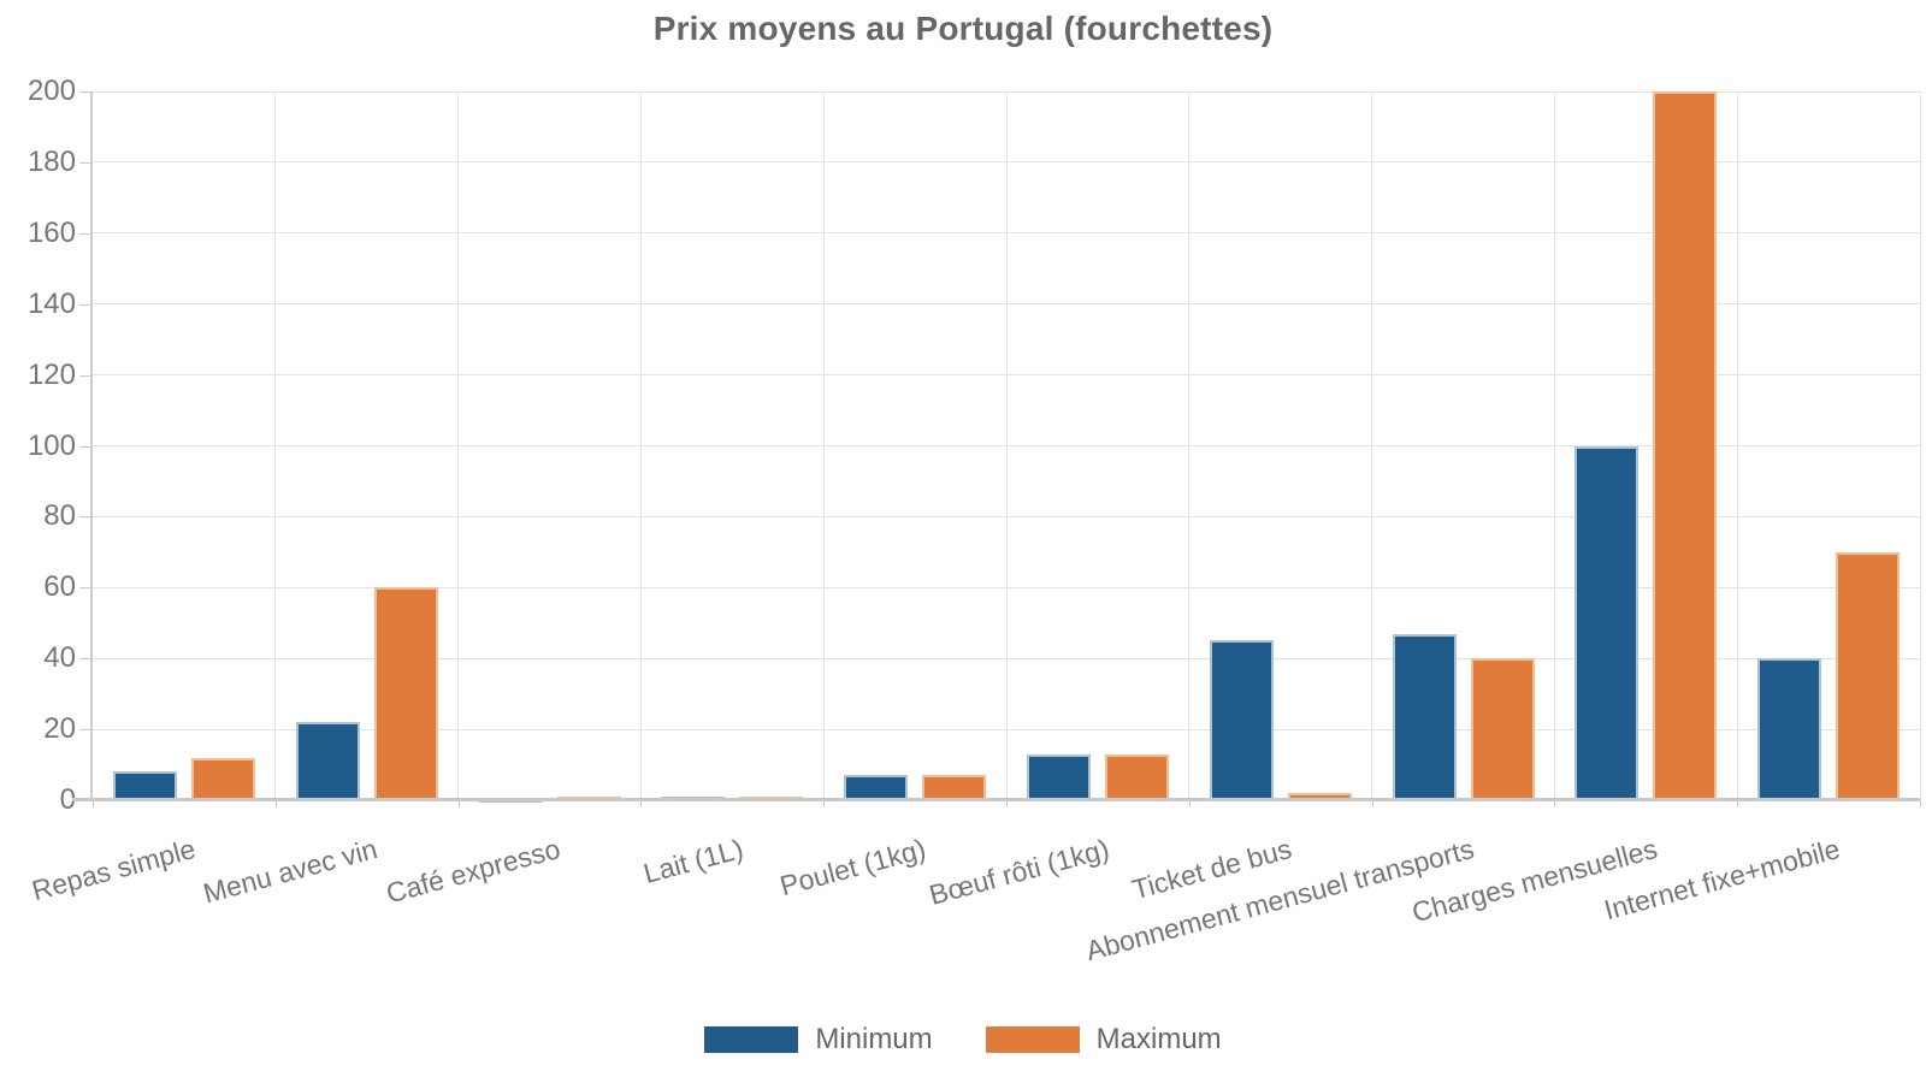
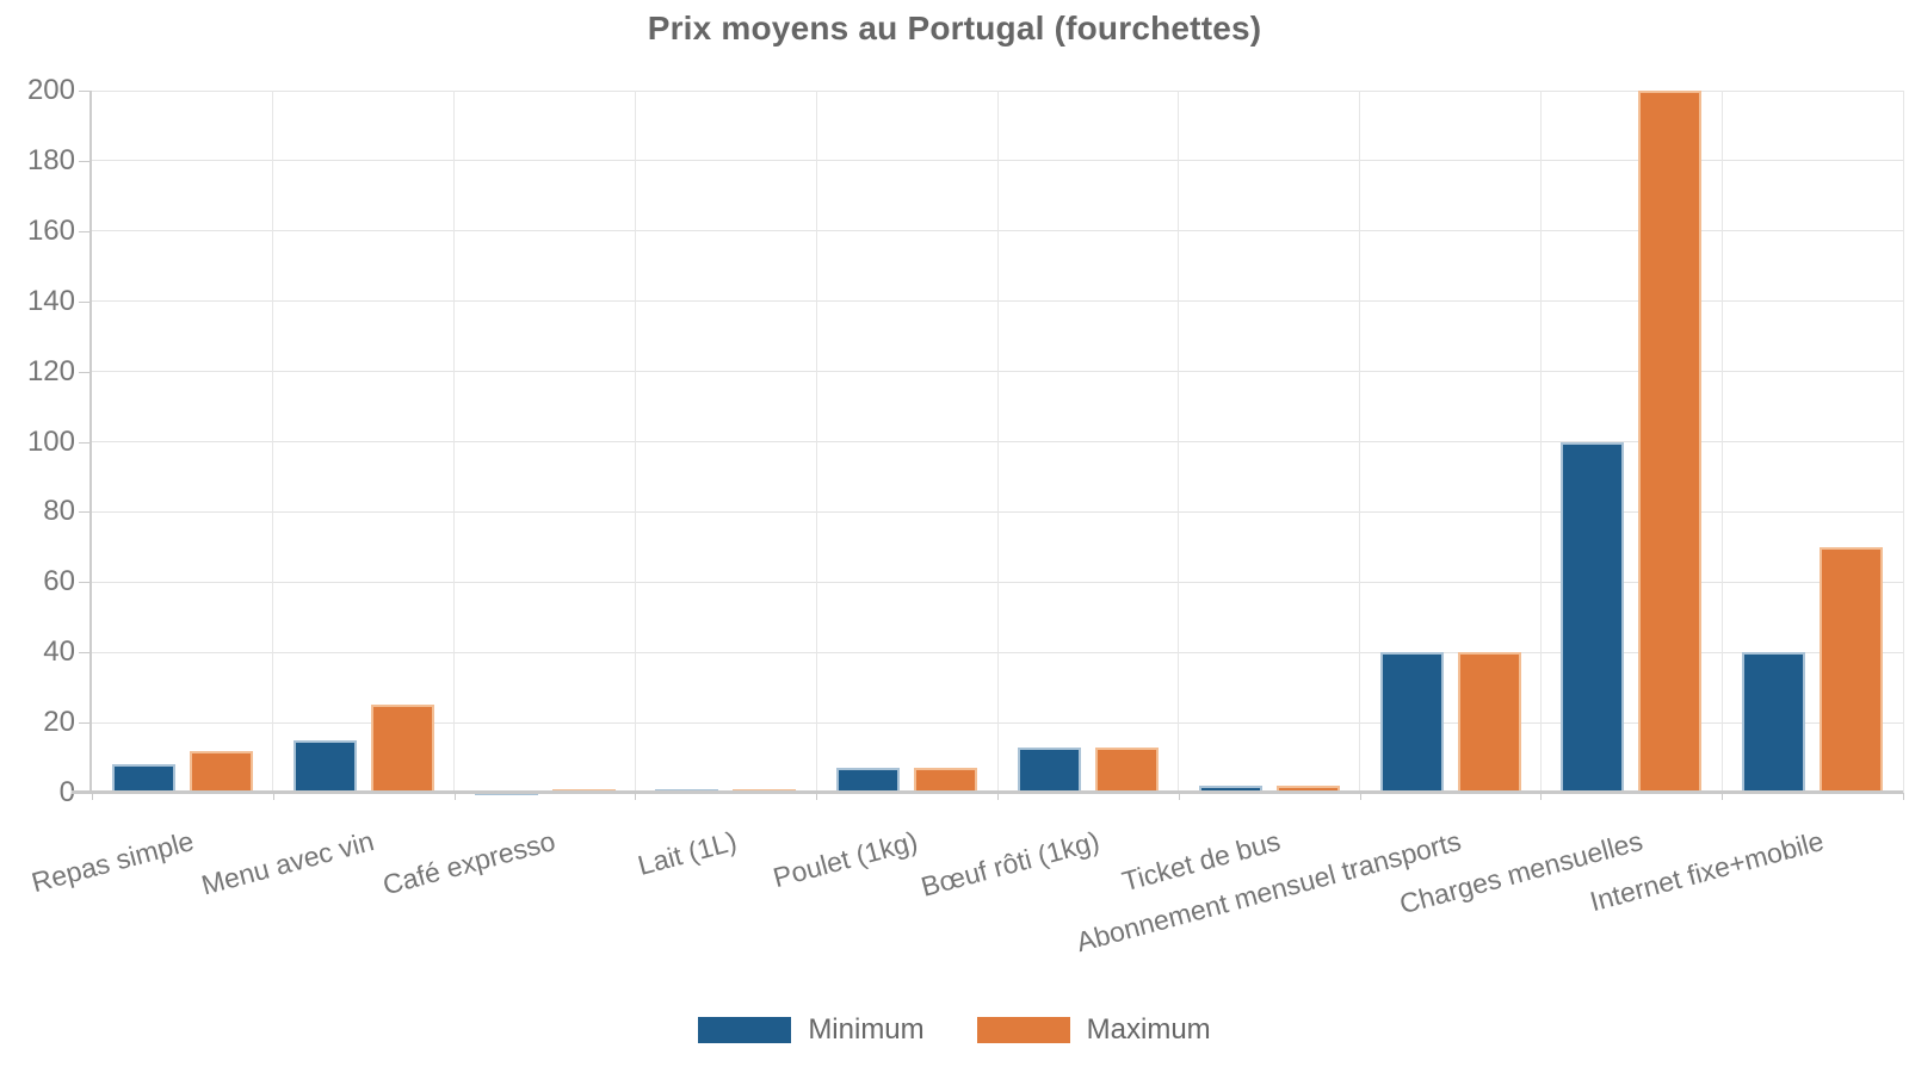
Minimum/Menu avec vin: 22 -> 15
Maximum/Menu avec vin: 60 -> 25
Minimum/Ticket de bus: 45 -> 2
Minimum/Abonnement mensuel transports: 47 -> 40
